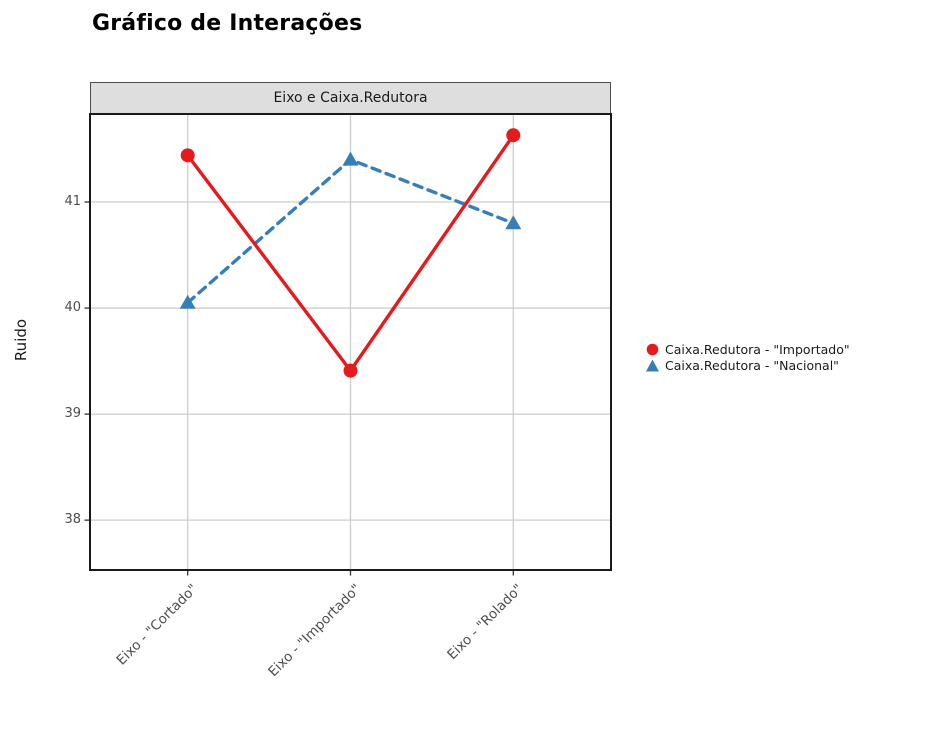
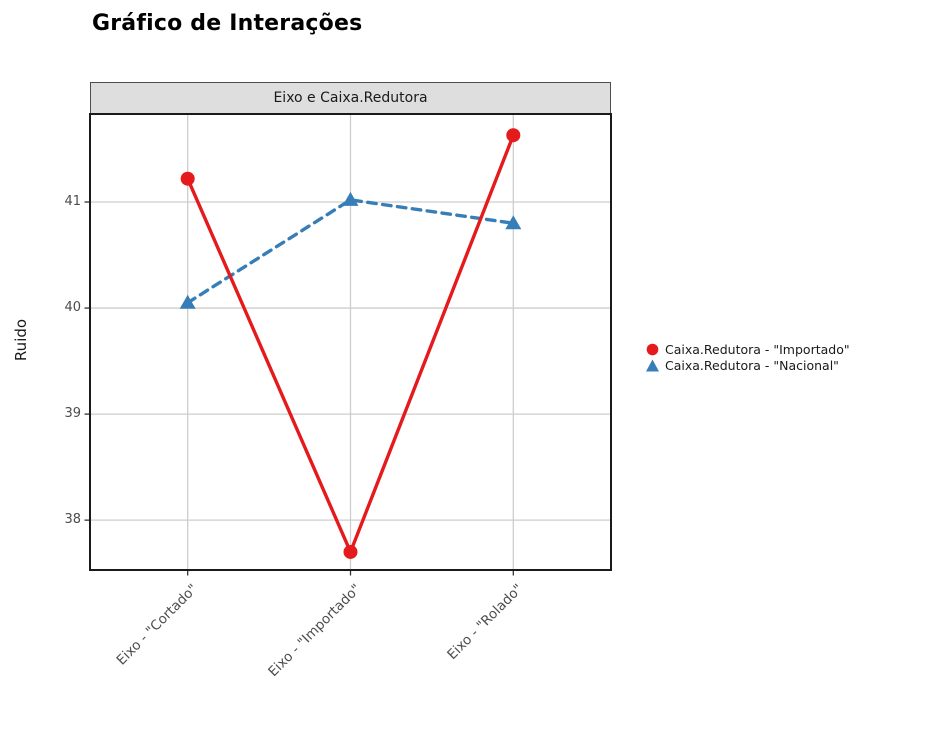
Caixa.Redutora - "Importado"/Eixo - "Cortado": 41.44 -> 41.22
Caixa.Redutora - "Importado"/Eixo - "Importado": 39.41 -> 37.70
Caixa.Redutora - "Nacional"/Eixo - "Importado": 41.40 -> 41.02
